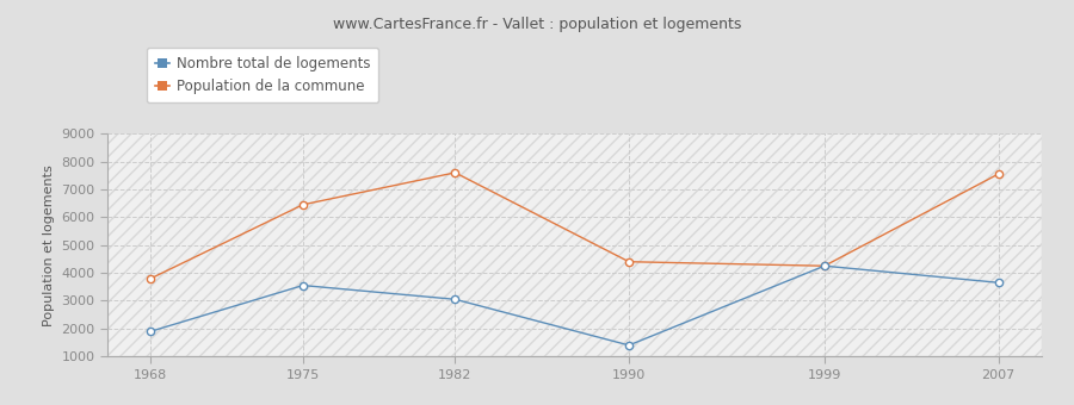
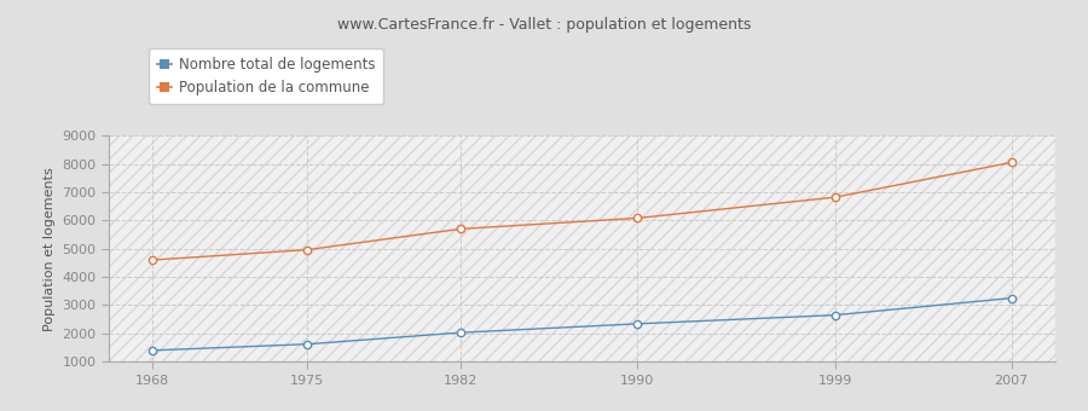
Nombre total de logements/1968: 1900 -> 1400
Population de la commune/1968: 3800 -> 4600
Nombre total de logements/1975: 3550 -> 1620
Population de la commune/1975: 6450 -> 4960
Nombre total de logements/1982: 3050 -> 2030
Population de la commune/1982: 7600 -> 5700
Nombre total de logements/1990: 1400 -> 2340
Population de la commune/1990: 4400 -> 6080
Nombre total de logements/1999: 4250 -> 2650
Population de la commune/1999: 4250 -> 6820
Nombre total de logements/2007: 3650 -> 3250
Population de la commune/2007: 7550 -> 8050
